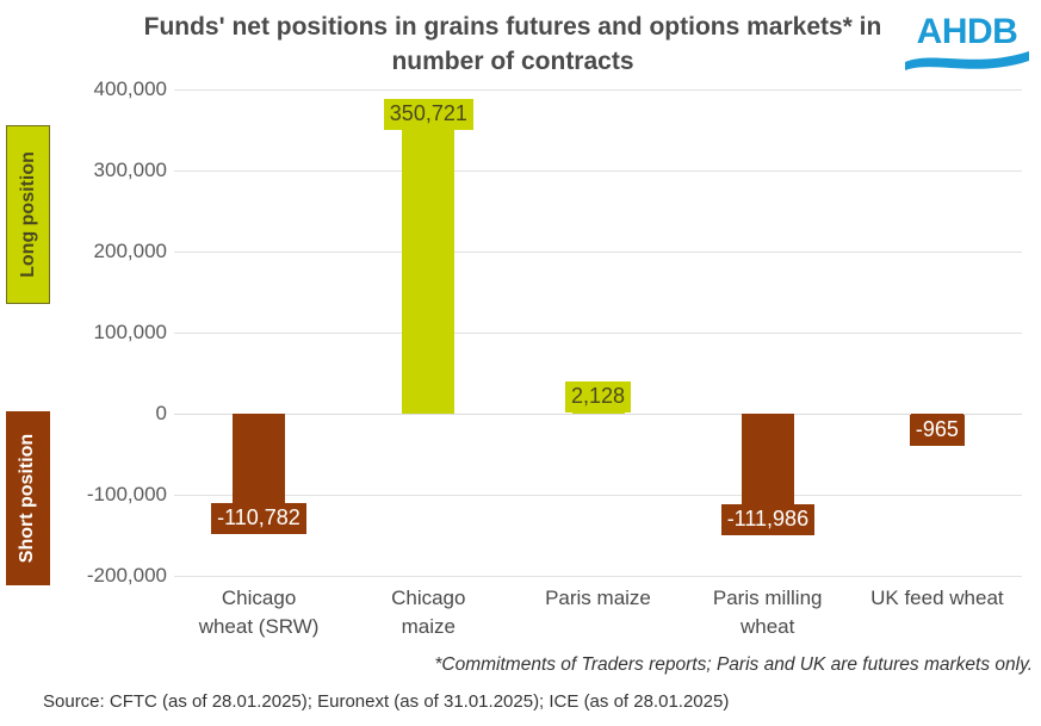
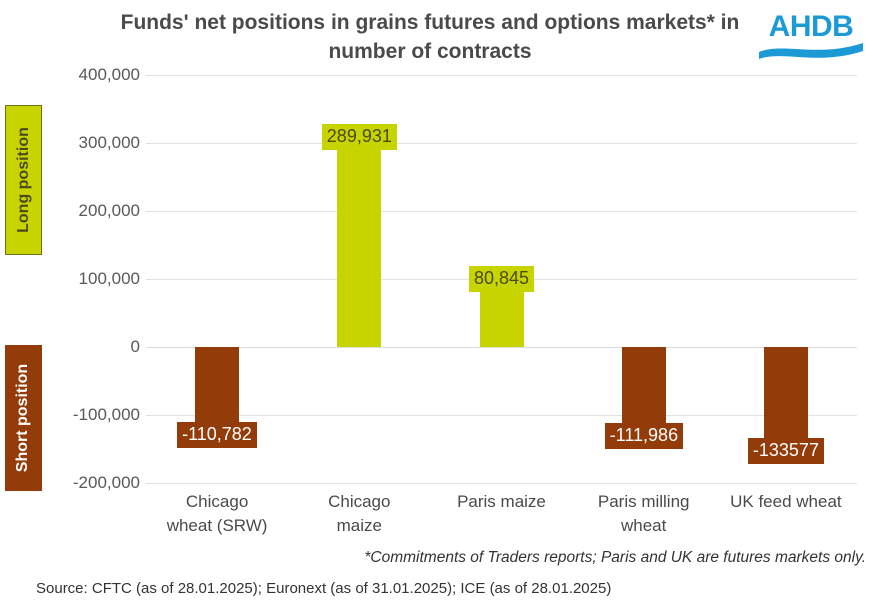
Chicago maize: 350,721 -> 289,931
Paris maize: 2,128 -> 80,845
UK feed wheat: -965 -> -133577
